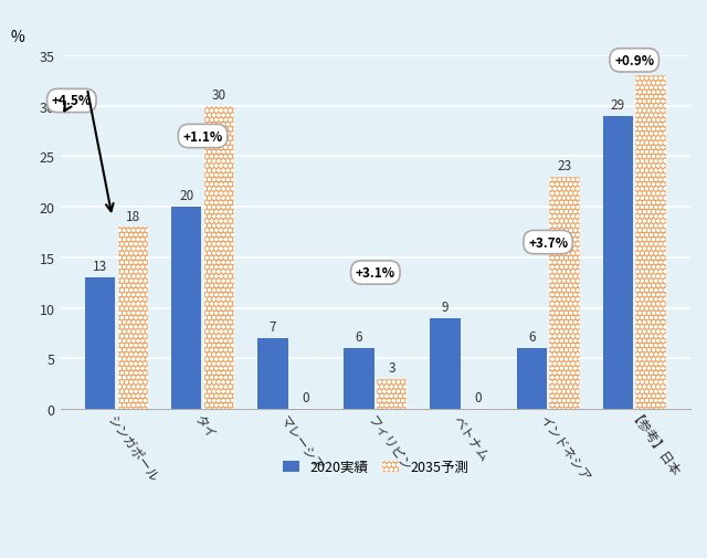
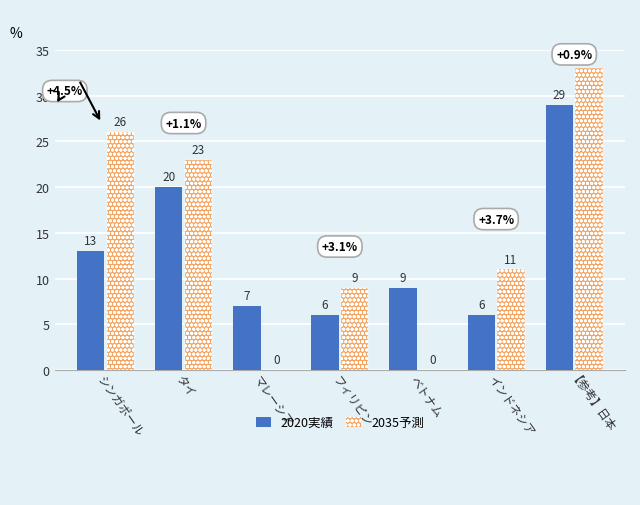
2035予測/シンガポール: 18 -> 26
2035予測/タイ: 30 -> 23
2035予測/フィリピン: 3 -> 9
2035予測/インドネシア: 23 -> 11
